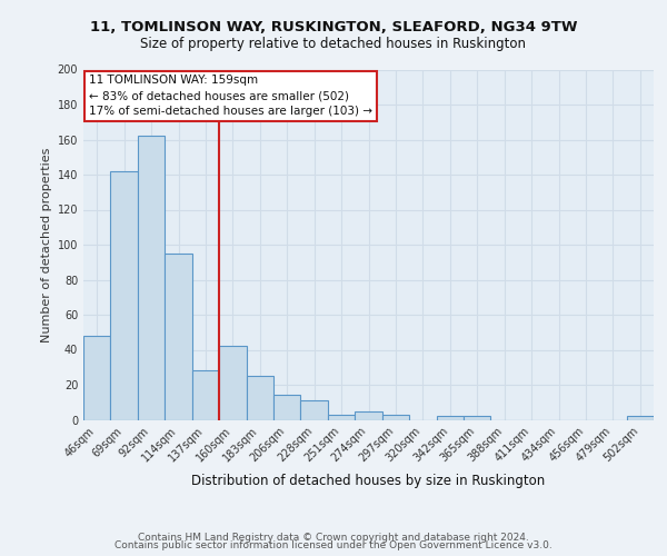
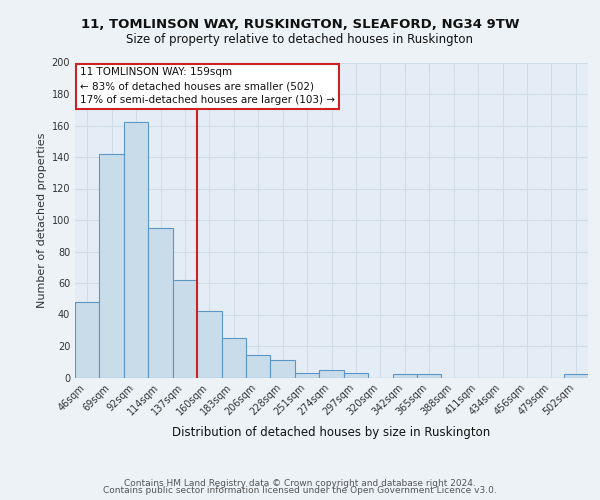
137sqm: 28 -> 62
